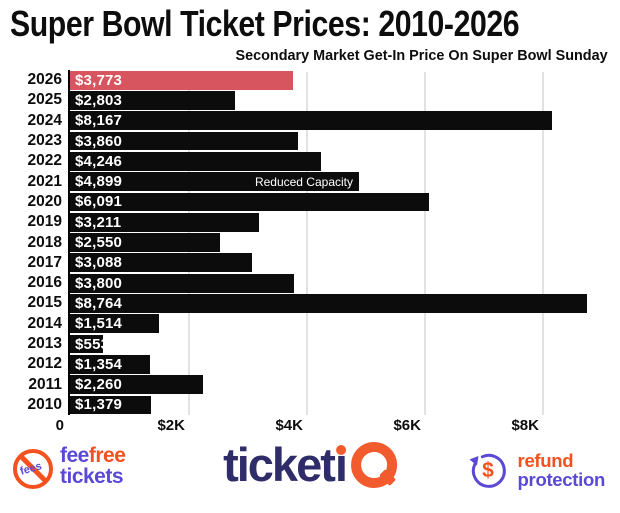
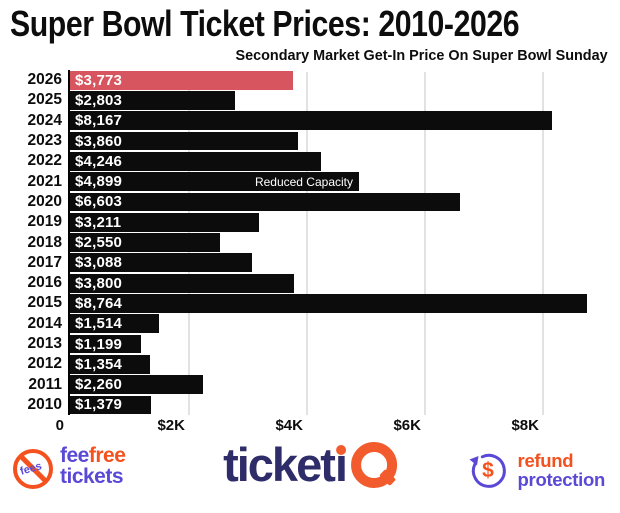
2020: $6,091 -> $6,603
2013: $553 -> $1,199
